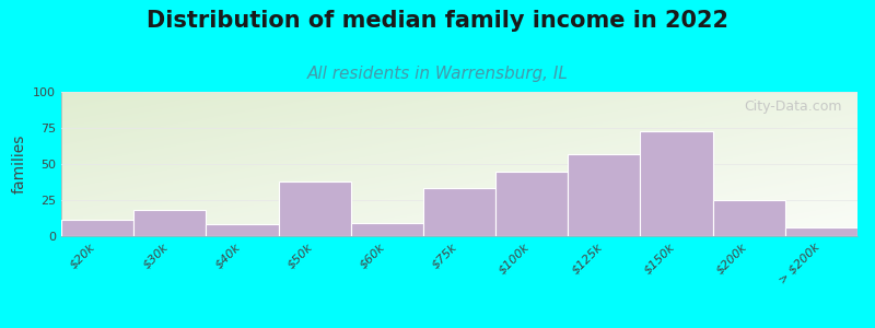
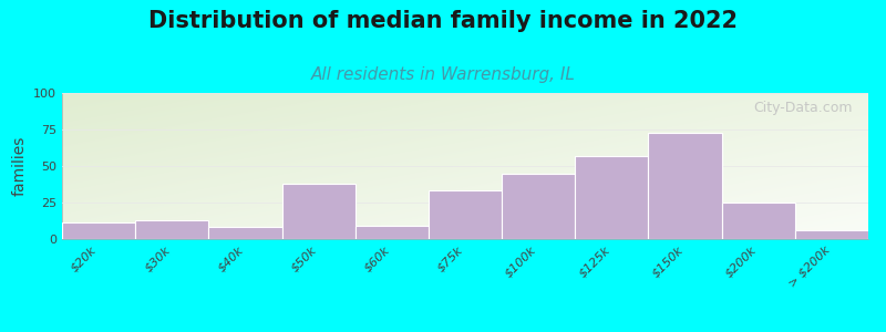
$30k: 18 -> 13
